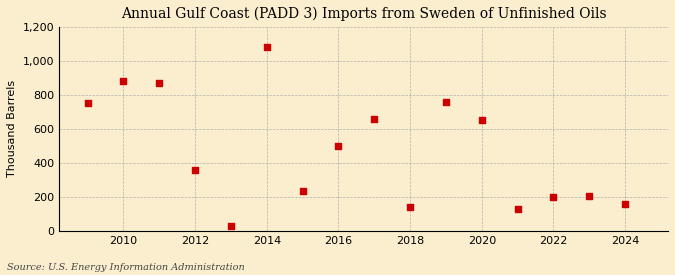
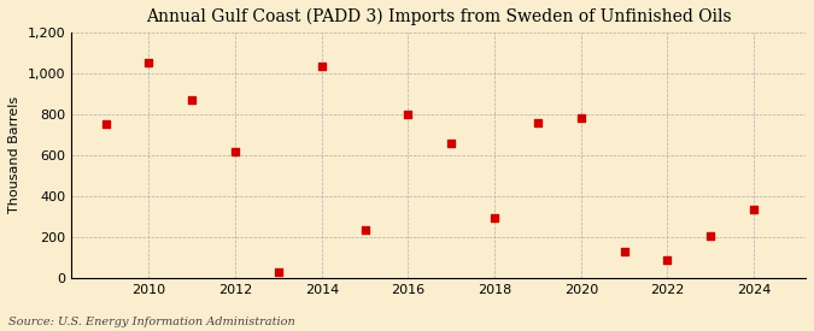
2010: 880 -> 1,050
2012: 360 -> 620
2014: 1,080 -> 1,040
2016: 500 -> 800
2018: 140 -> 300
2020: 650 -> 780
2022: 200 -> 90
2024: 160 -> 340
